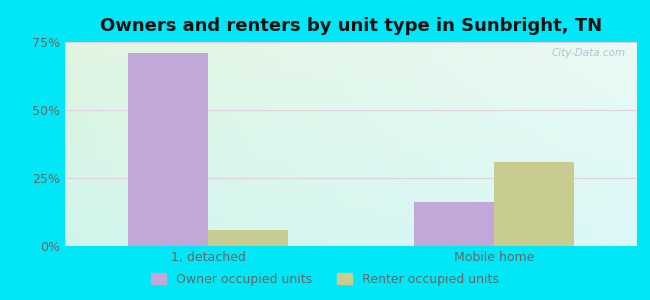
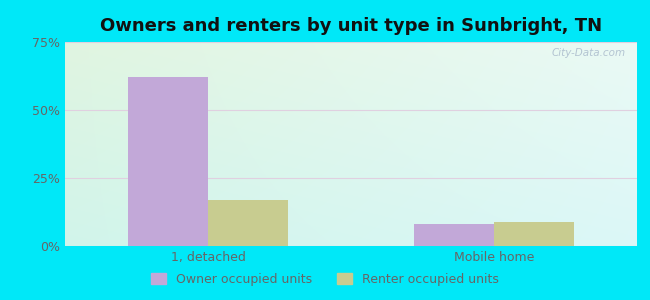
Owner occupied units/1, detached: 71% -> 62%
Renter occupied units/1, detached: 6% -> 17%
Owner occupied units/Mobile home: 16% -> 8%
Renter occupied units/Mobile home: 31% -> 9%
